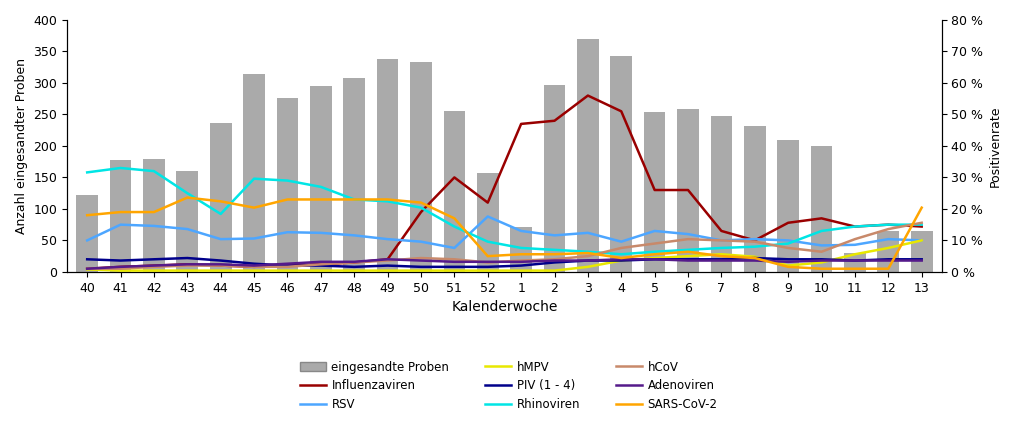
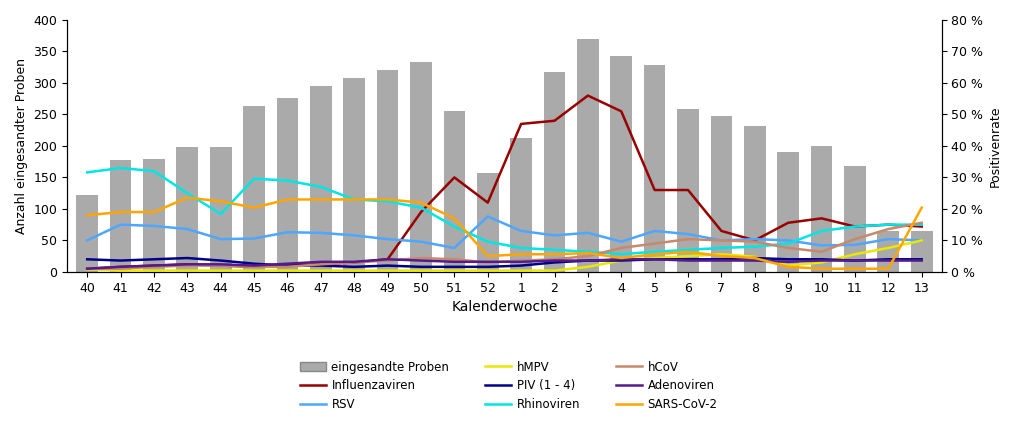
eingesandte Proben/43: 160 -> 198
eingesandte Proben/44: 236 -> 198
eingesandte Proben/45: 314 -> 263
eingesandte Proben/49: 338 -> 320
eingesandte Proben/1: 72 -> 212
eingesandte Proben/2: 296 -> 318
eingesandte Proben/5: 254 -> 328
eingesandte Proben/9: 210 -> 190
eingesandte Proben/11: 30 -> 168
